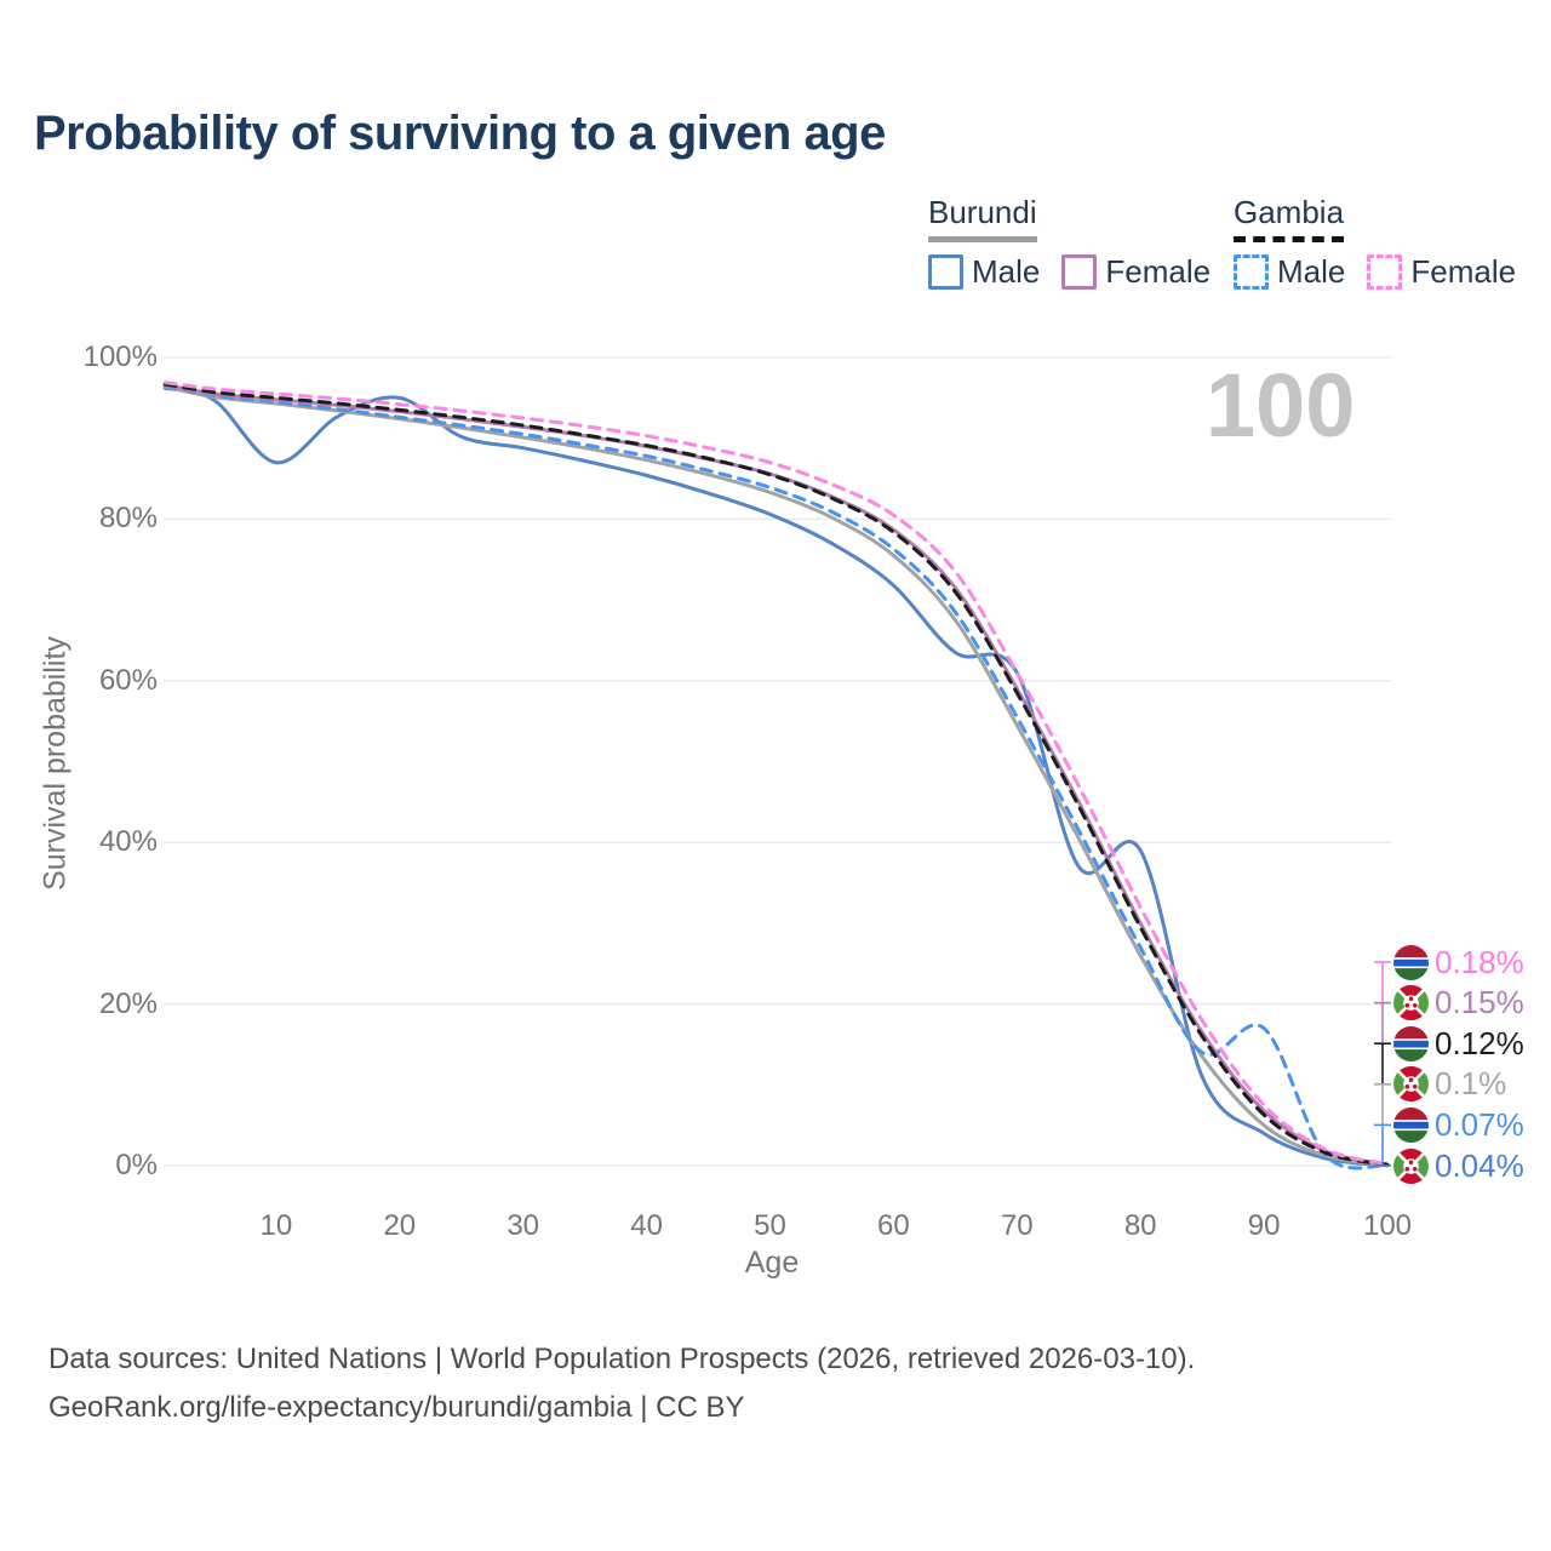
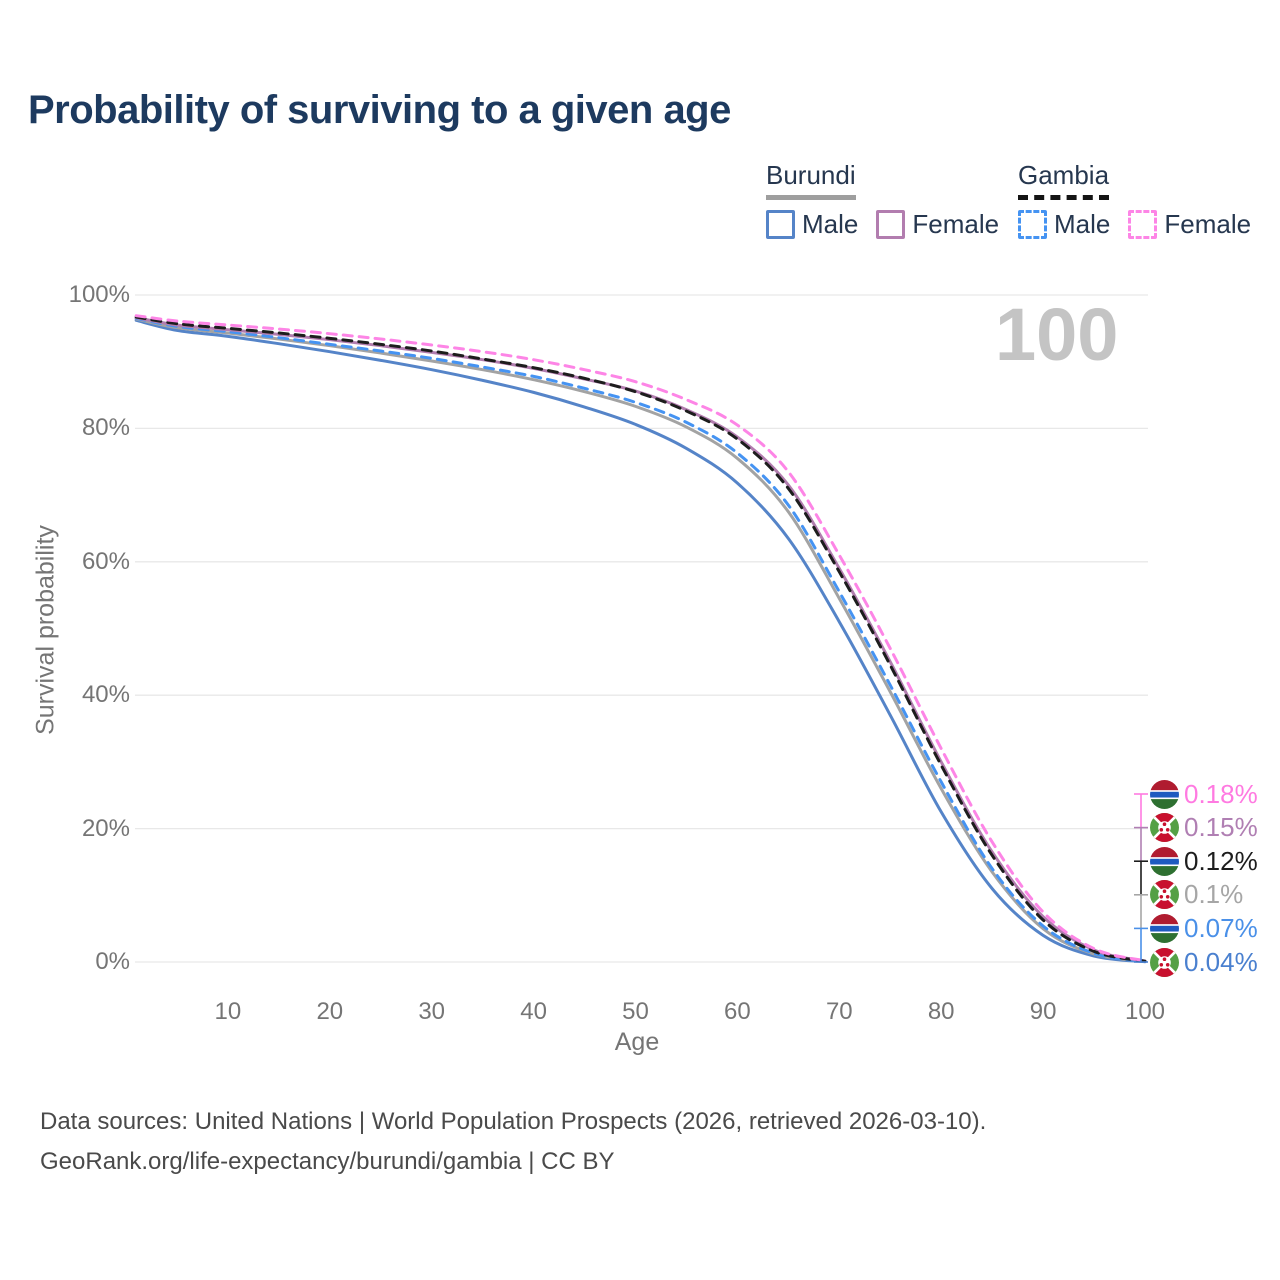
Burundi Male/10: 87% -> 94%
Burundi Male/20: 95% -> 92%
Burundi Male/70: 61% -> 51%
Burundi Male/80: 39% -> 22%
Gambia Male/90: 17% -> 5%
